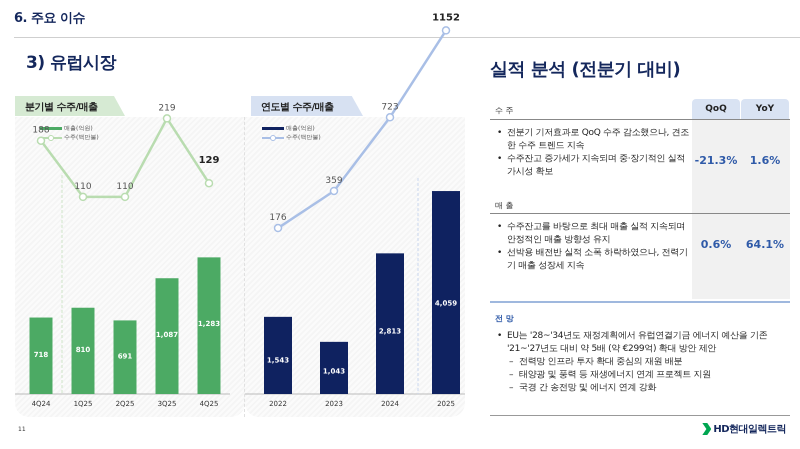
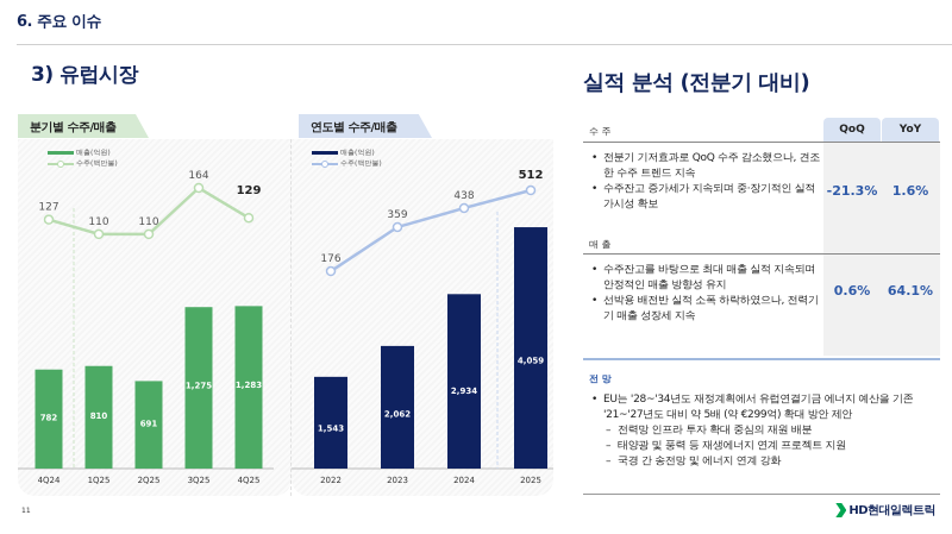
분기별 수주/매출/매출(억원)/4Q24: 718 -> 782
분기별 수주/매출/수주(백만불)/4Q24: 188 -> 127
분기별 수주/매출/매출(억원)/3Q25: 1,087 -> 1,275
분기별 수주/매출/수주(백만불)/3Q25: 219 -> 164
연도별 수주/매출/매출(억원)/2023: 1,043 -> 2,062
연도별 수주/매출/매출(억원)/2024: 2,813 -> 2,934
연도별 수주/매출/수주(백만불)/2024: 723 -> 438
연도별 수주/매출/수주(백만불)/2025: 1152 -> 512
